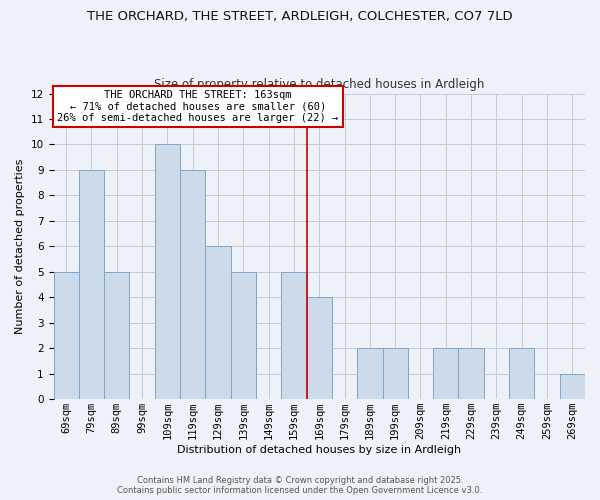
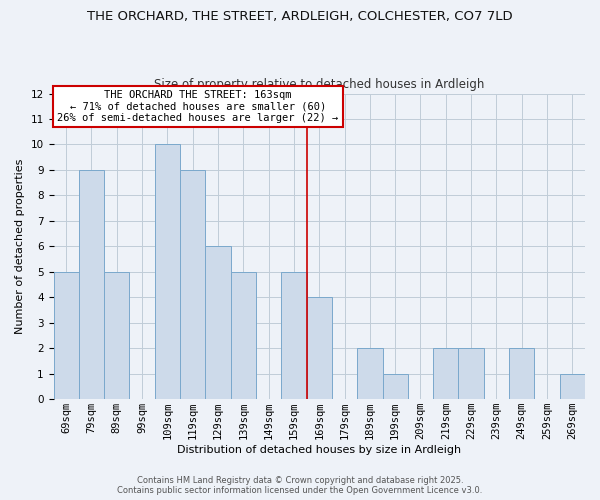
199sqm: 2 -> 1
